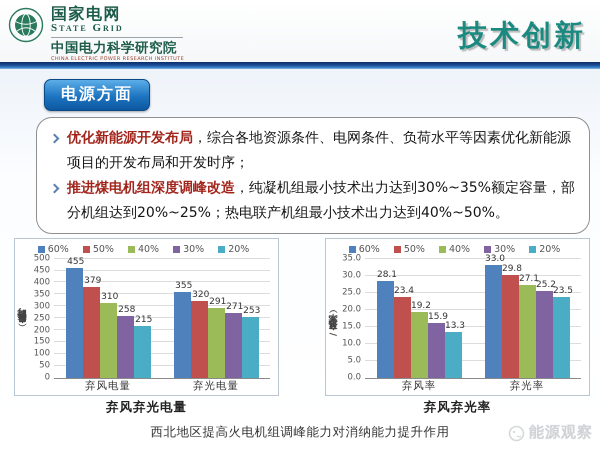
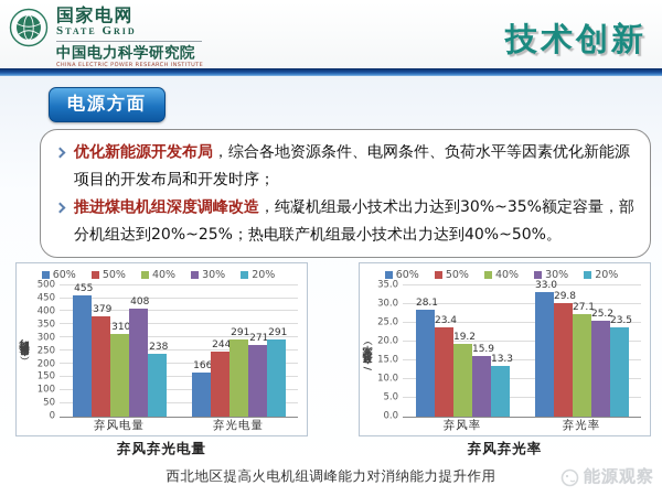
弃风弃光电量/30%/弃风电量: 258 -> 408
弃风弃光电量/20%/弃风电量: 215 -> 238
弃风弃光电量/60%/弃光电量: 355 -> 166
弃风弃光电量/50%/弃光电量: 320 -> 244
弃风弃光电量/20%/弃光电量: 253 -> 291
